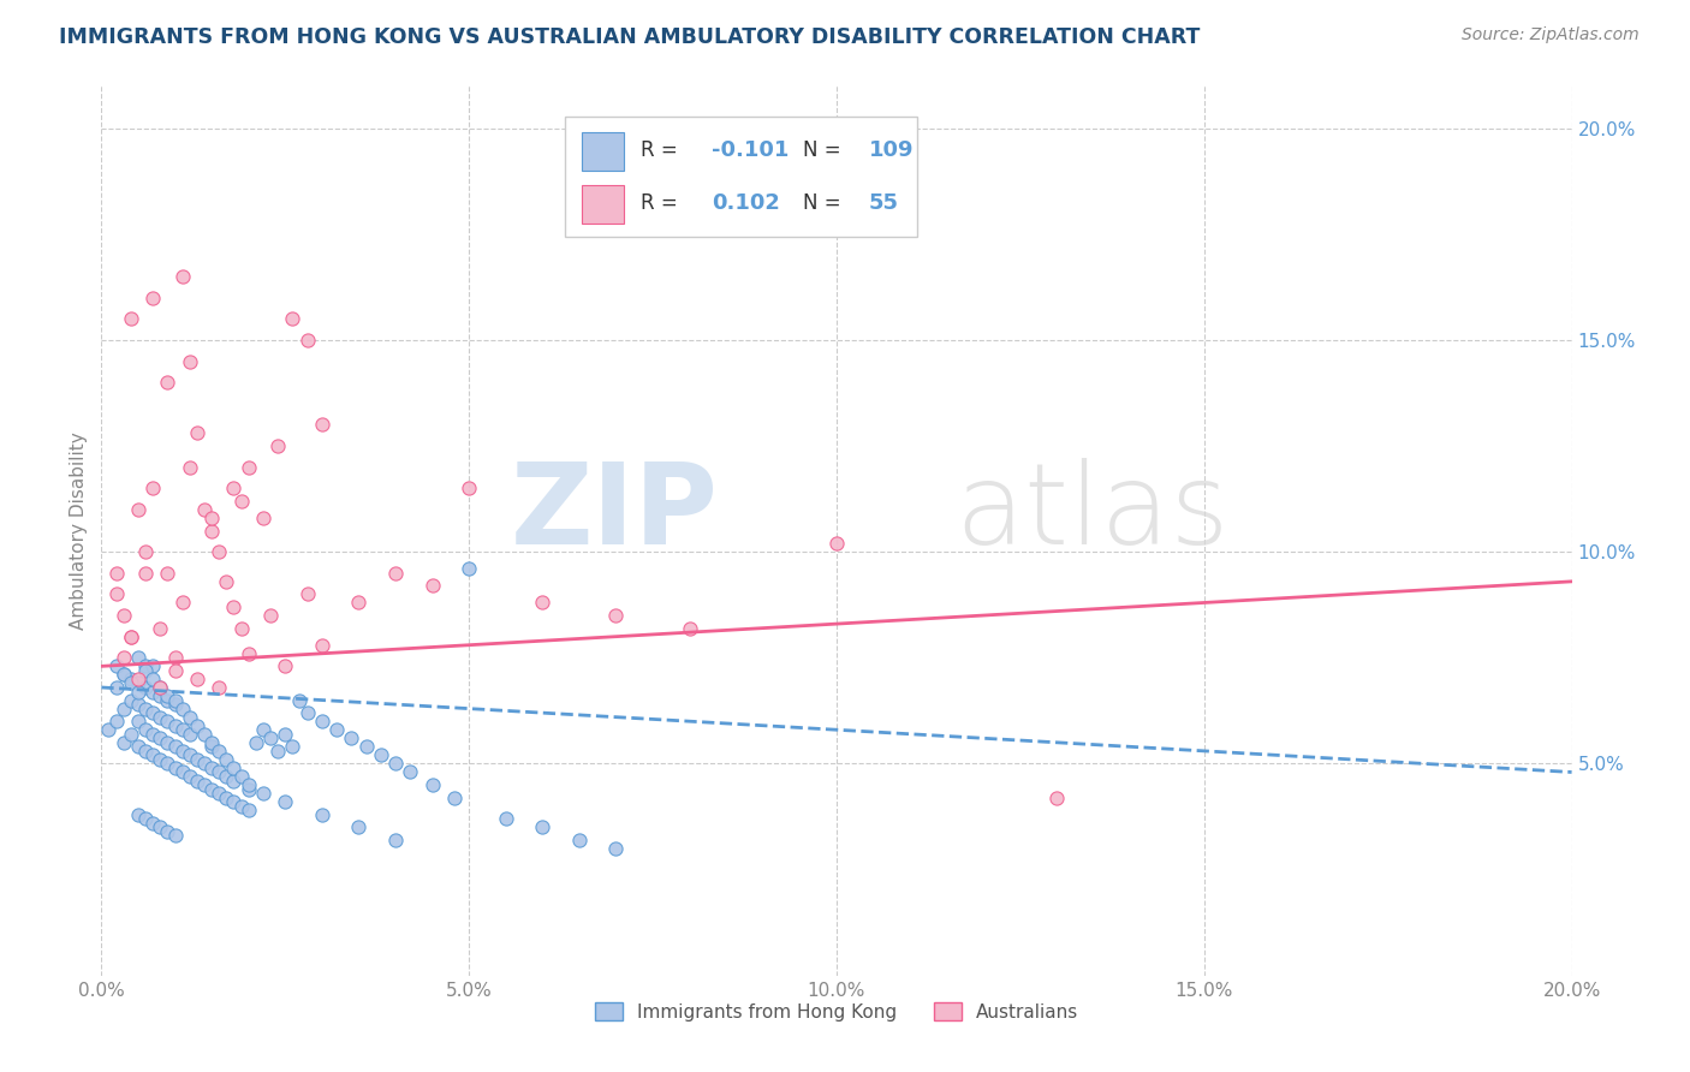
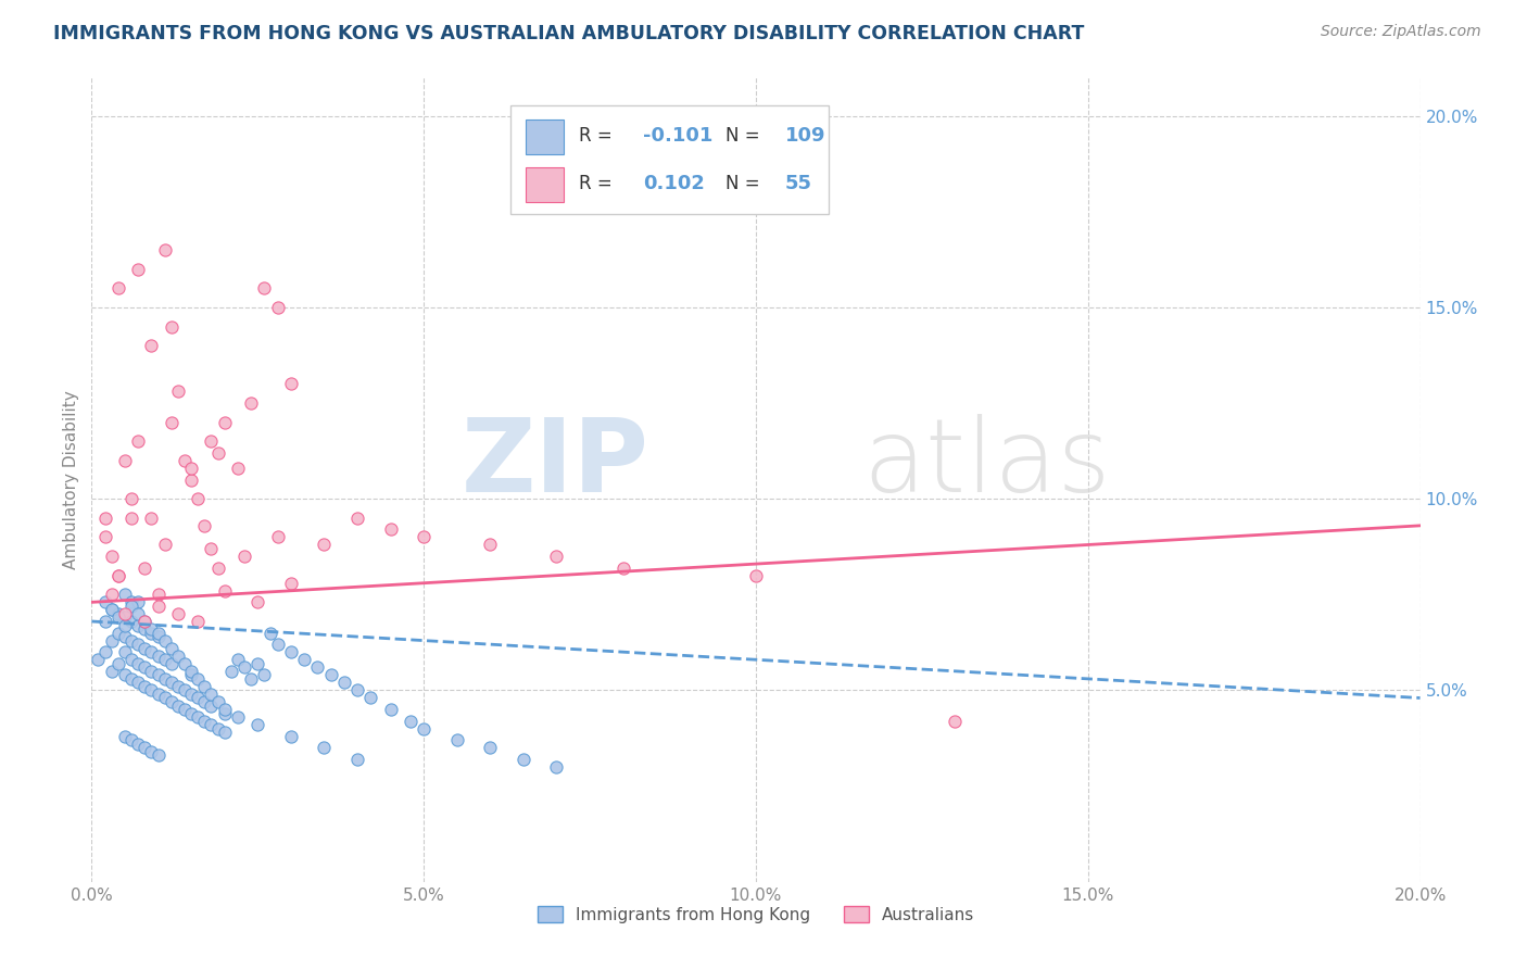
Immigrants from Hong Kong/5.0%: 9.6% -> 4.0%
Australians/5.0%: 11.5% -> 9.0%
Australians/10.0%: 10.2% -> 8.0%
